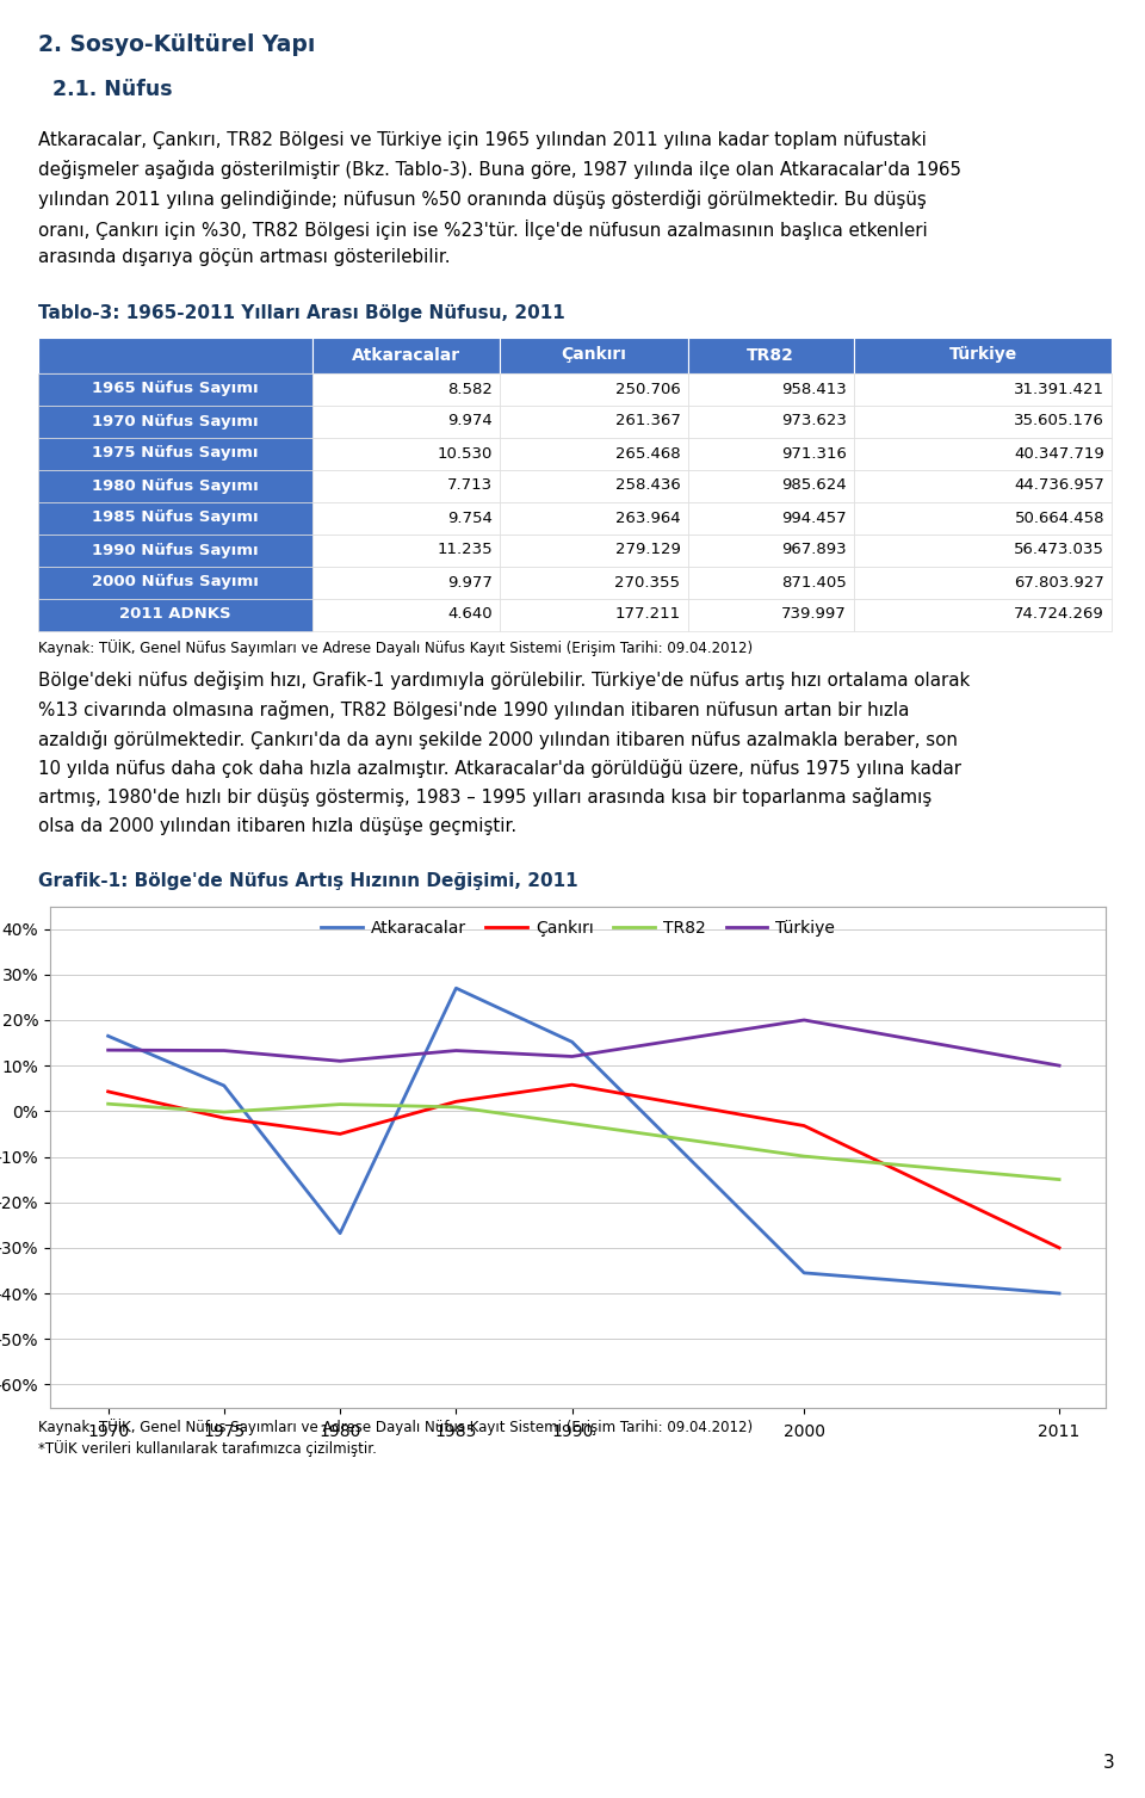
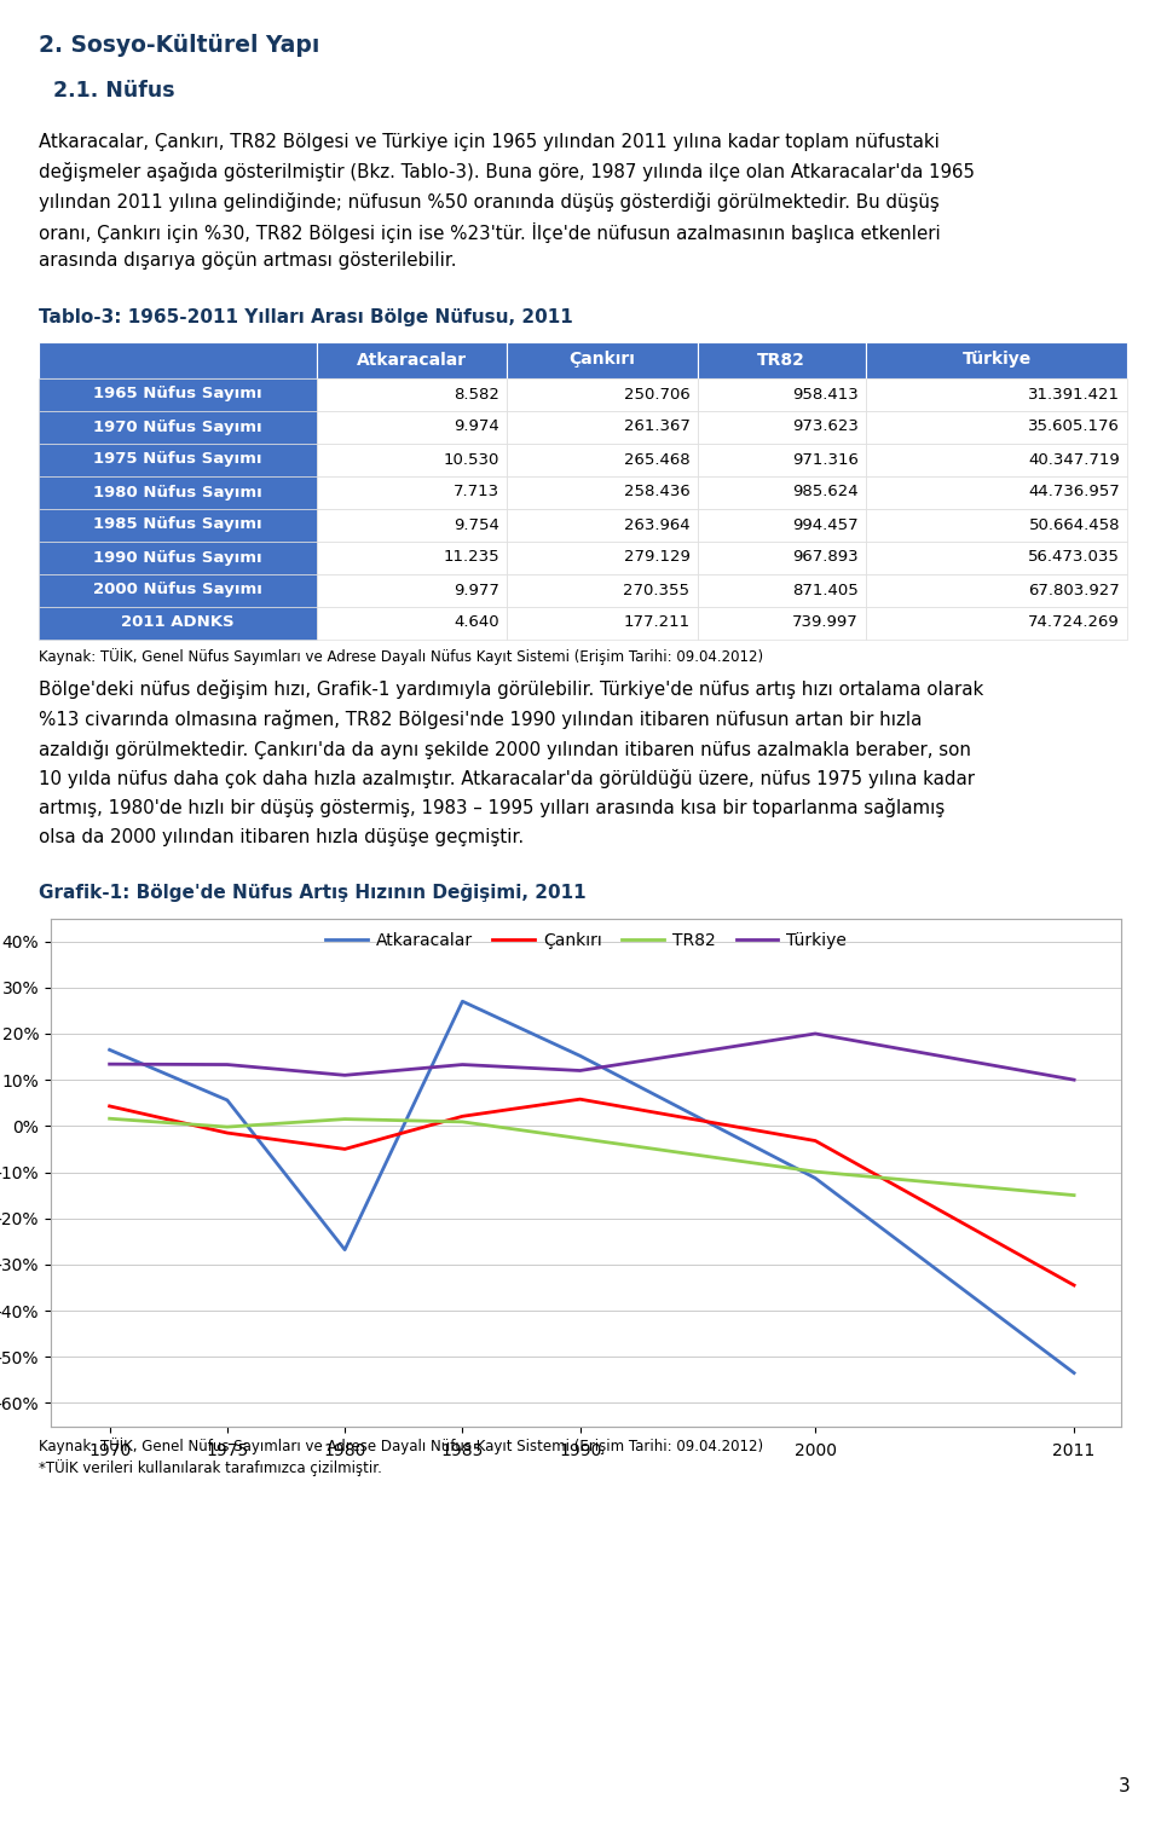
Atkaracalar/2000: -35.5% -> -11.3%
Atkaracalar/2011: -40.0% -> -53.5%
Çankırı/2011: -30.0% -> -34.5%
